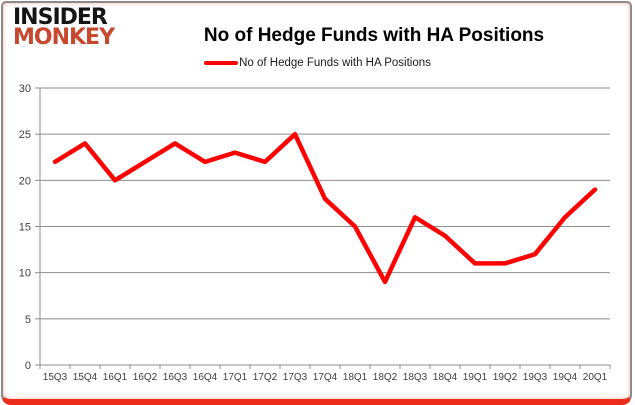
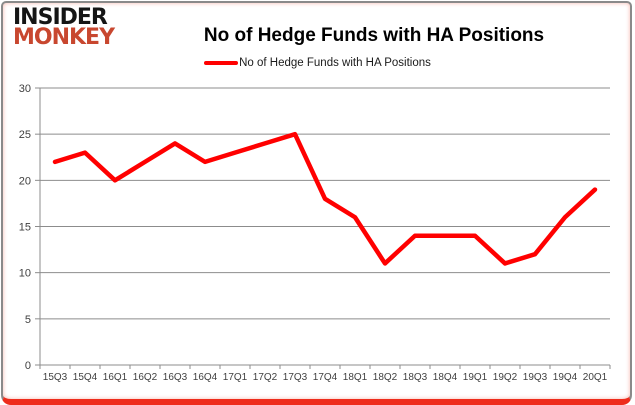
15Q4: 24 -> 23
17Q2: 22 -> 24
18Q1: 15 -> 16
18Q2: 9 -> 11
18Q3: 16 -> 14
19Q1: 11 -> 14
